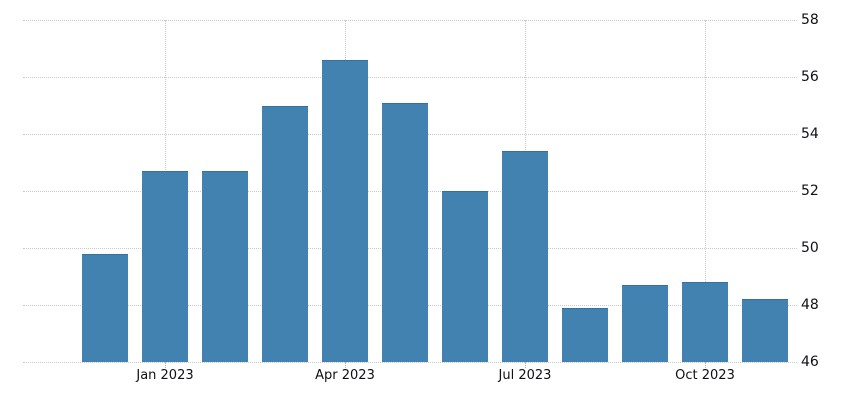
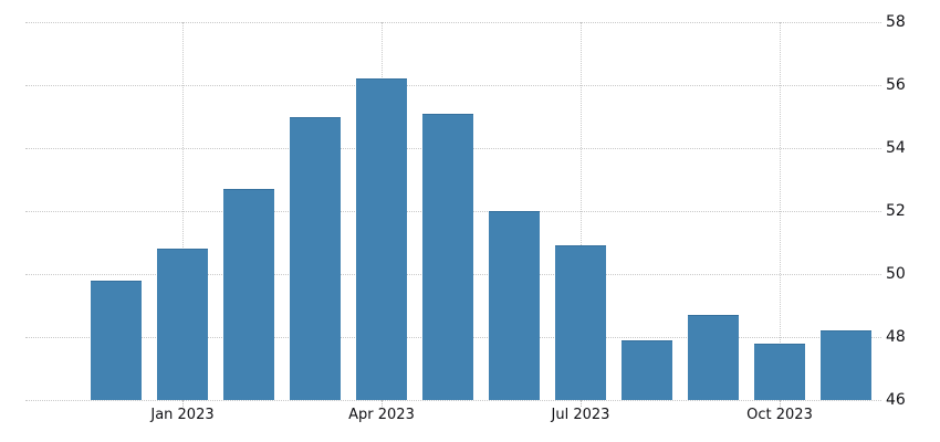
Jan 2023: 52.7 -> 50.8
Apr 2023: 56.6 -> 56.2
Jul 2023: 53.4 -> 50.9
Oct 2023: 48.8 -> 47.8
